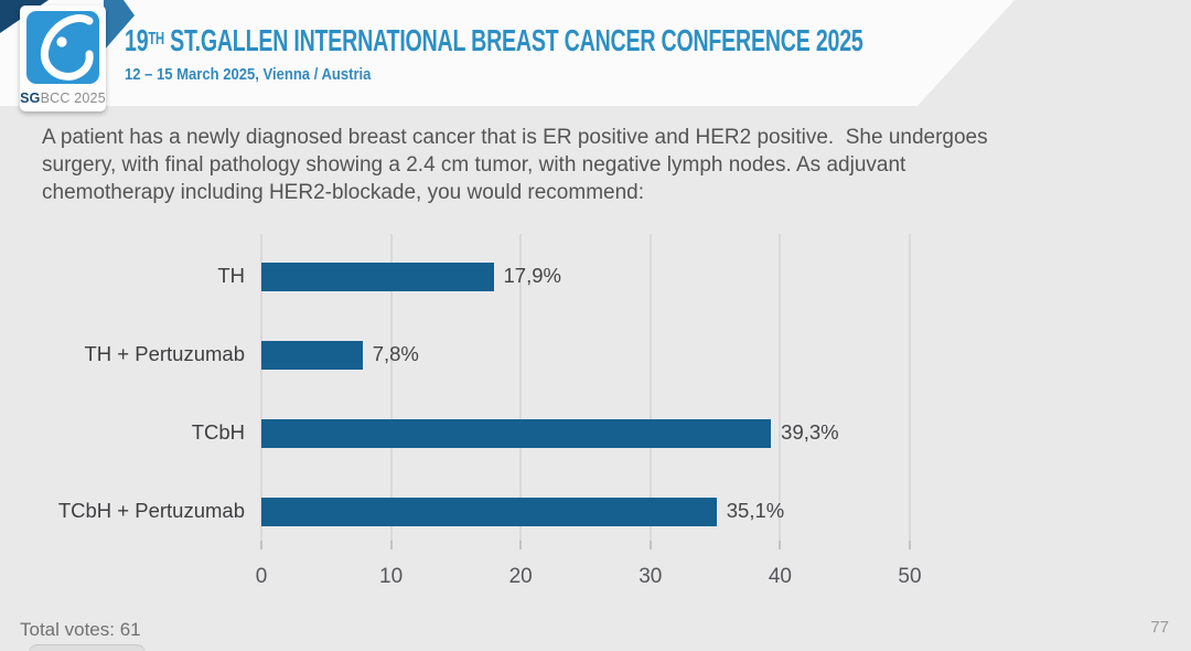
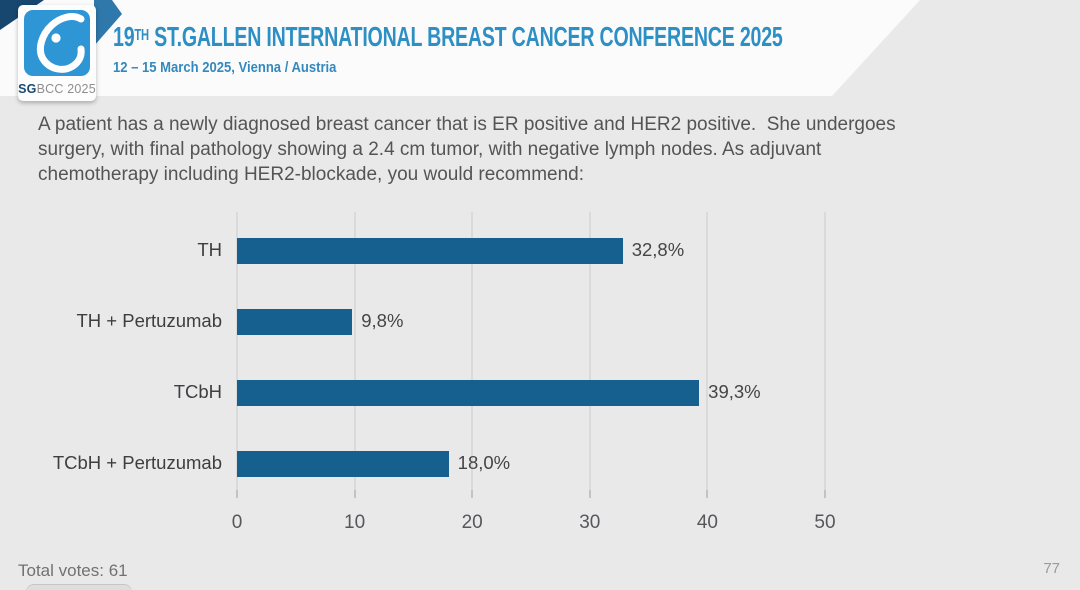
TH: 17,9% -> 32,8%
TH + Pertuzumab: 7,8% -> 9,8%
TCbH + Pertuzumab: 35,1% -> 18,0%
